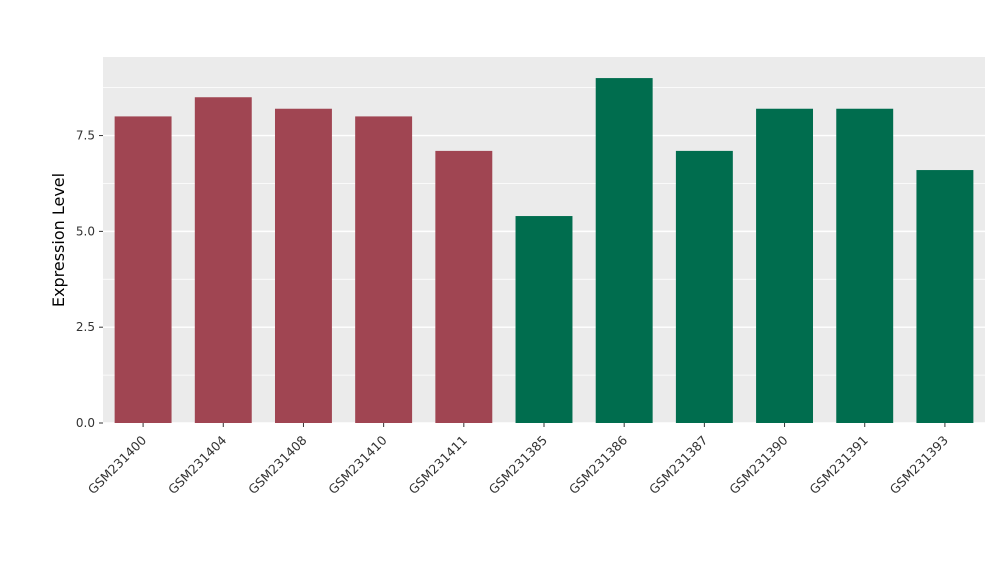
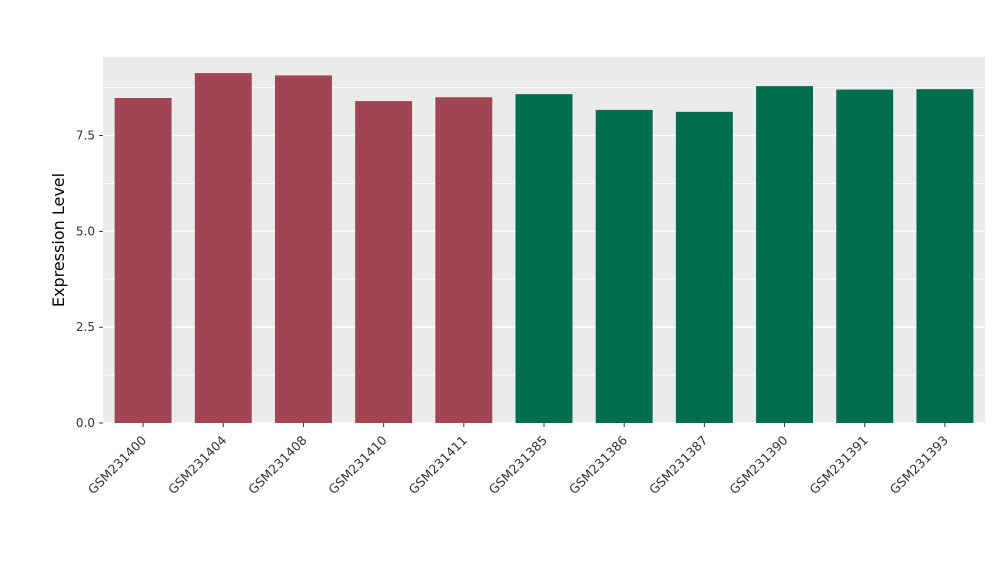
GSM231400: 8.0 -> 8.5
GSM231404: 8.5 -> 9.1
GSM231408: 8.2 -> 9.1
GSM231410: 8.0 -> 8.4
GSM231411: 7.1 -> 8.5
GSM231385: 5.4 -> 8.6
GSM231386: 9.0 -> 8.2
GSM231387: 7.1 -> 8.1
GSM231390: 8.2 -> 8.8
GSM231391: 8.2 -> 8.7
GSM231393: 6.6 -> 8.7
